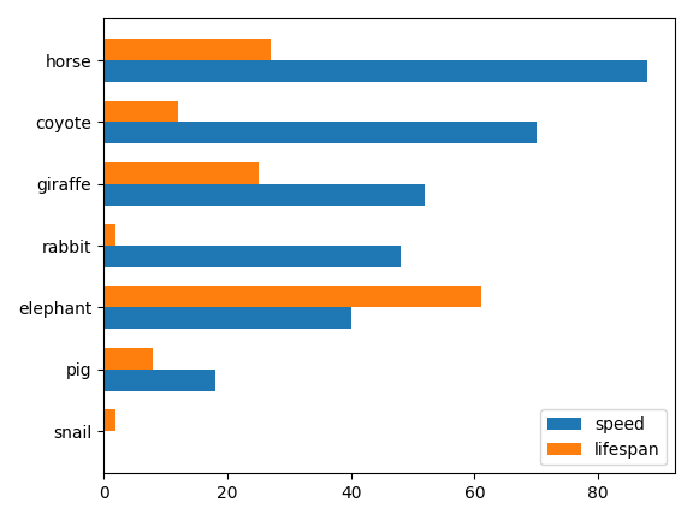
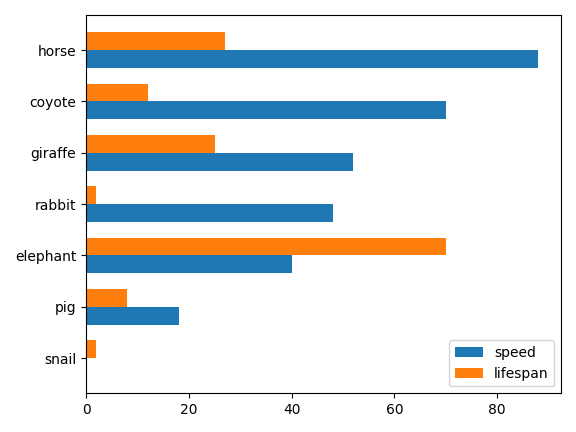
lifespan/elephant: 61 -> 70
